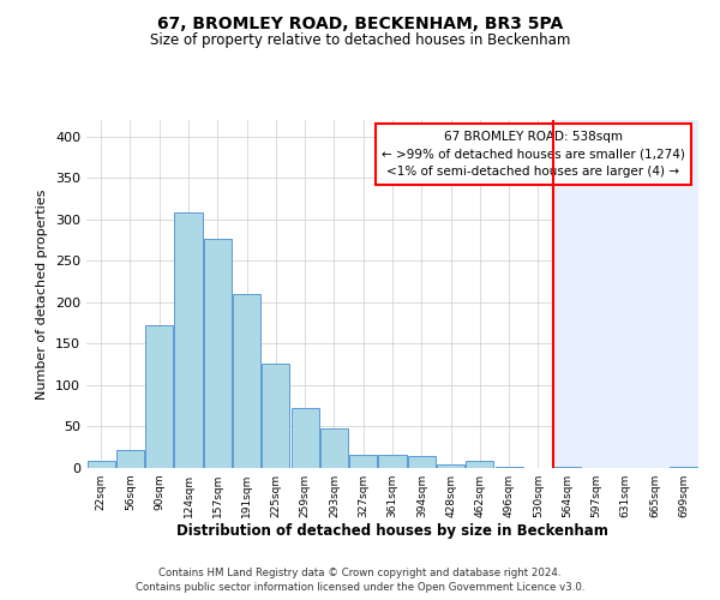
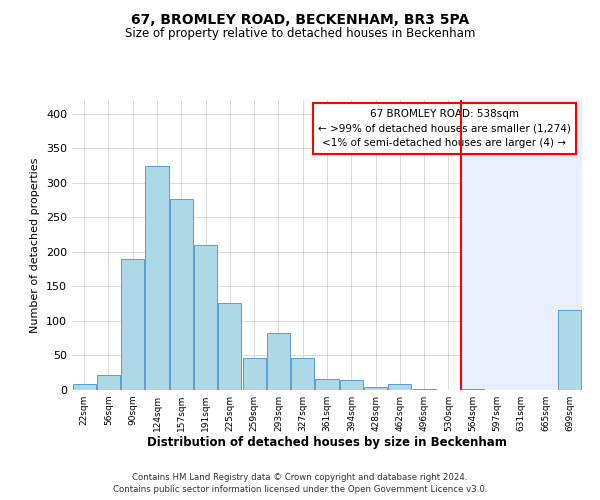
90sqm: 172 -> 190
124sqm: 309 -> 324
259sqm: 73 -> 46
293sqm: 48 -> 82
327sqm: 16 -> 46
699sqm: 2 -> 116
